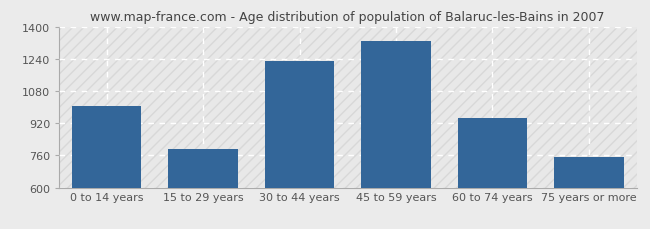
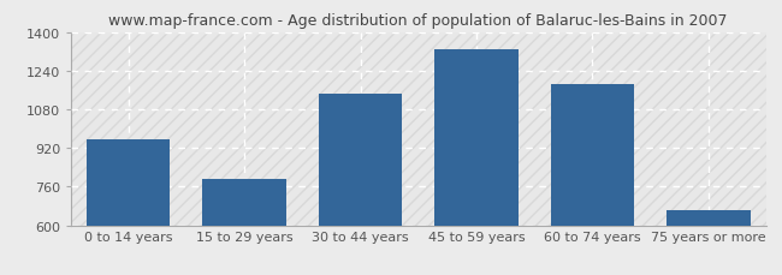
0 to 14 years: 1005 -> 955
30 to 44 years: 1230 -> 1145
60 to 74 years: 945 -> 1185
75 years or more: 750 -> 665
